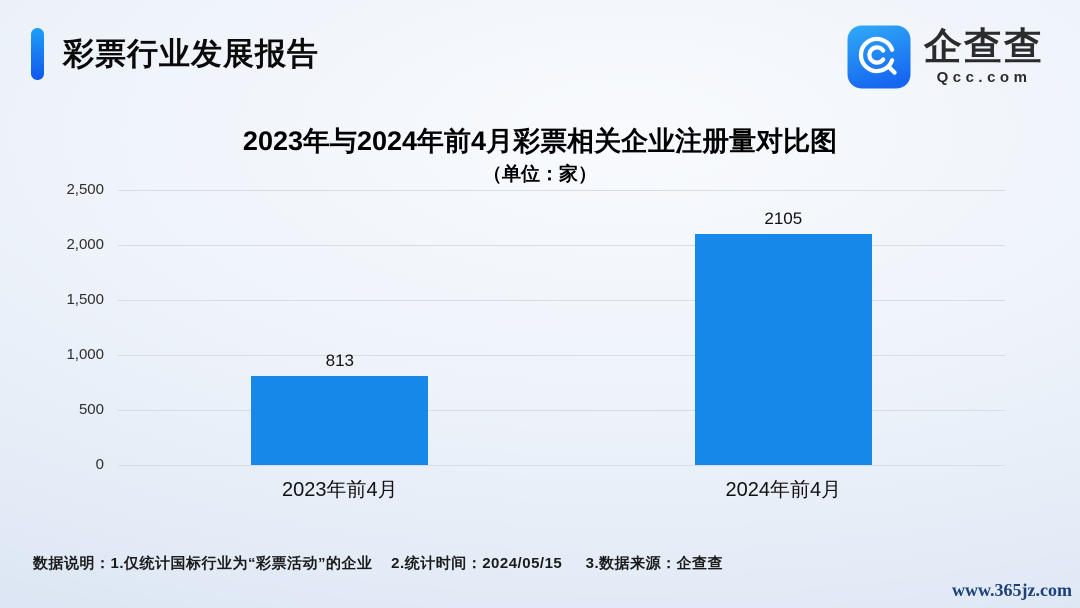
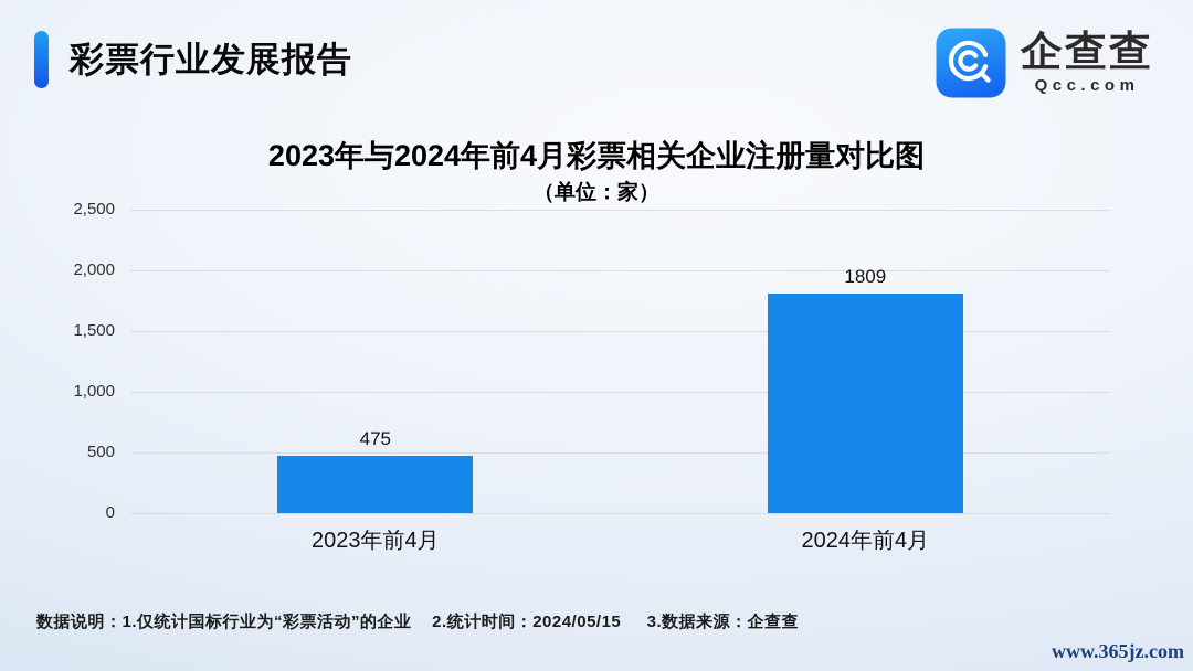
2023年前4月: 813 -> 475
2024年前4月: 2105 -> 1809
